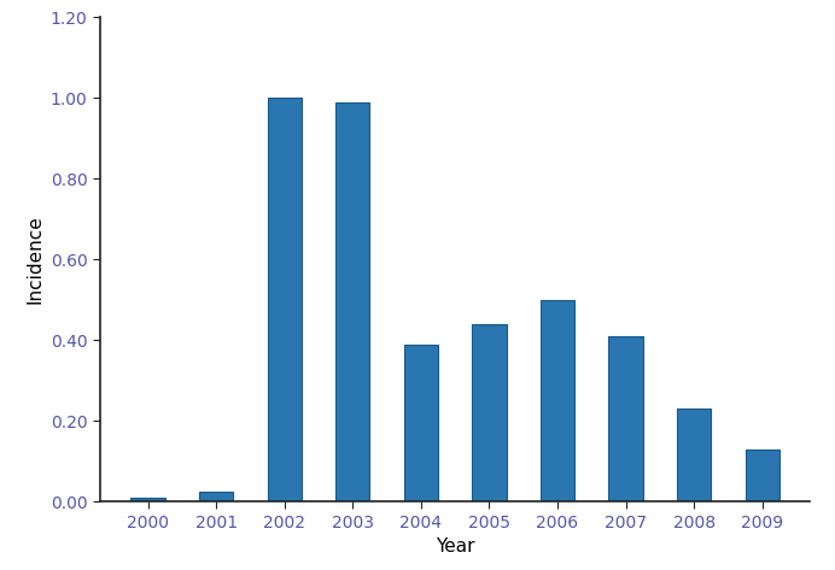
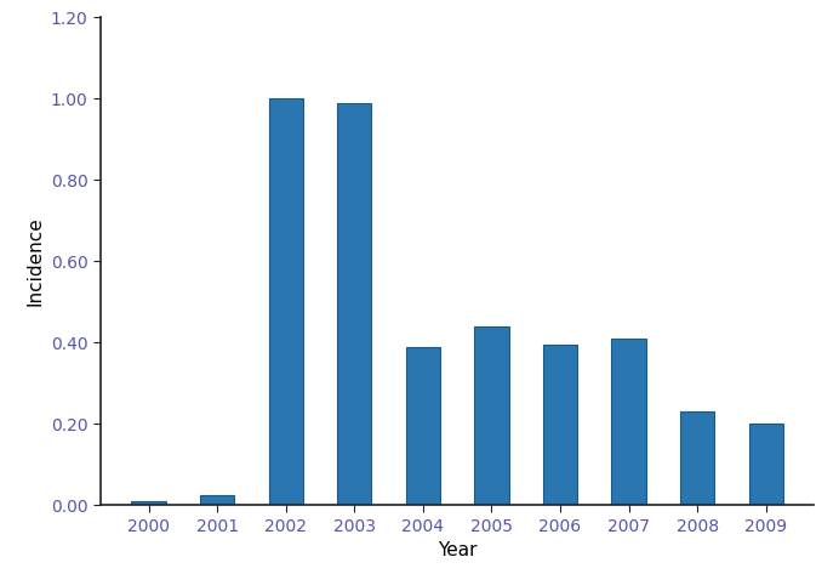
2006: 0.500 -> 0.395
2009: 0.130 -> 0.200
